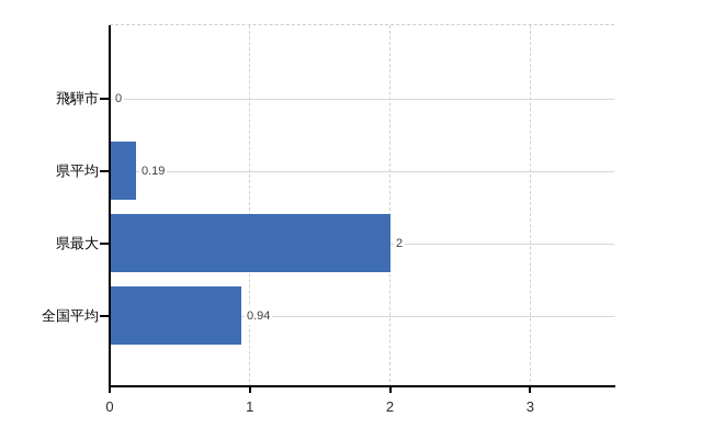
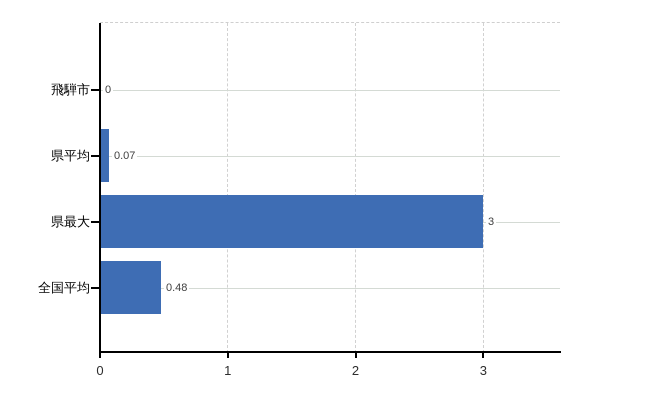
県平均: 0.19 -> 0.07
県最大: 2 -> 3
全国平均: 0.94 -> 0.48
